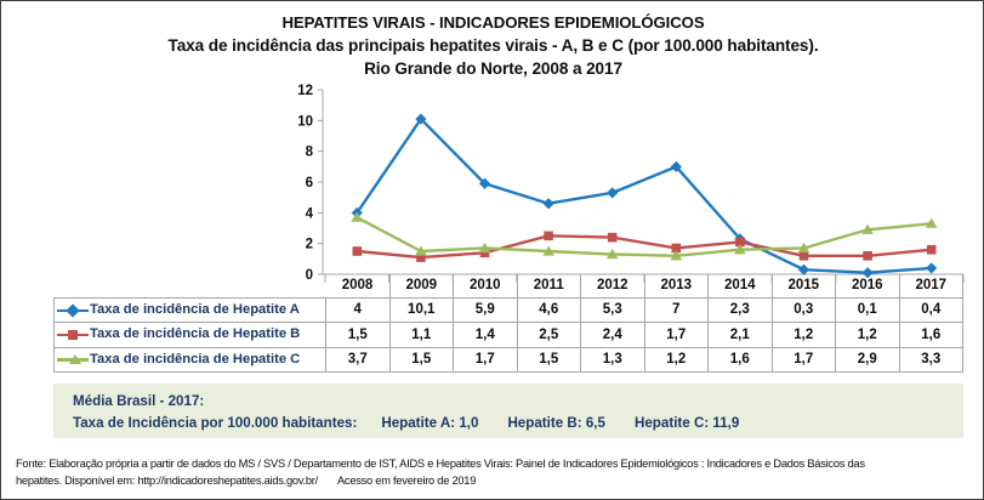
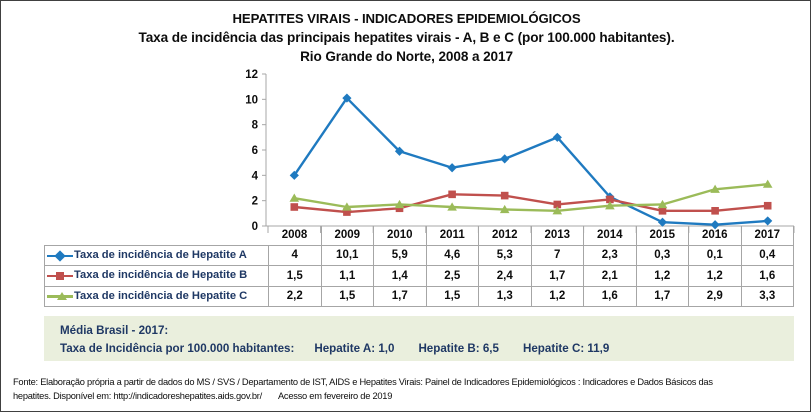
Taxa de incidência de Hepatite C/2008: 3,7 -> 2,2
